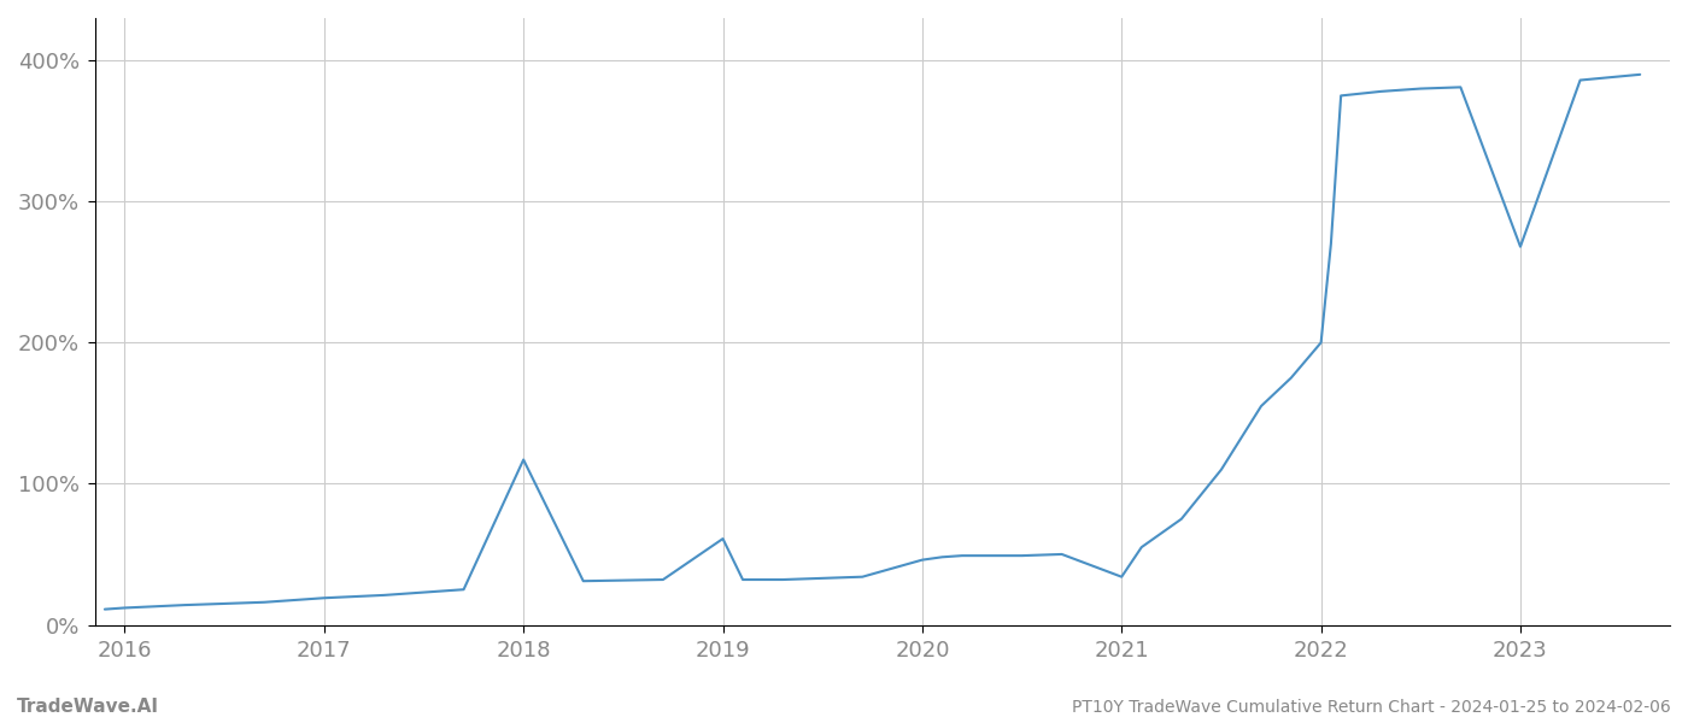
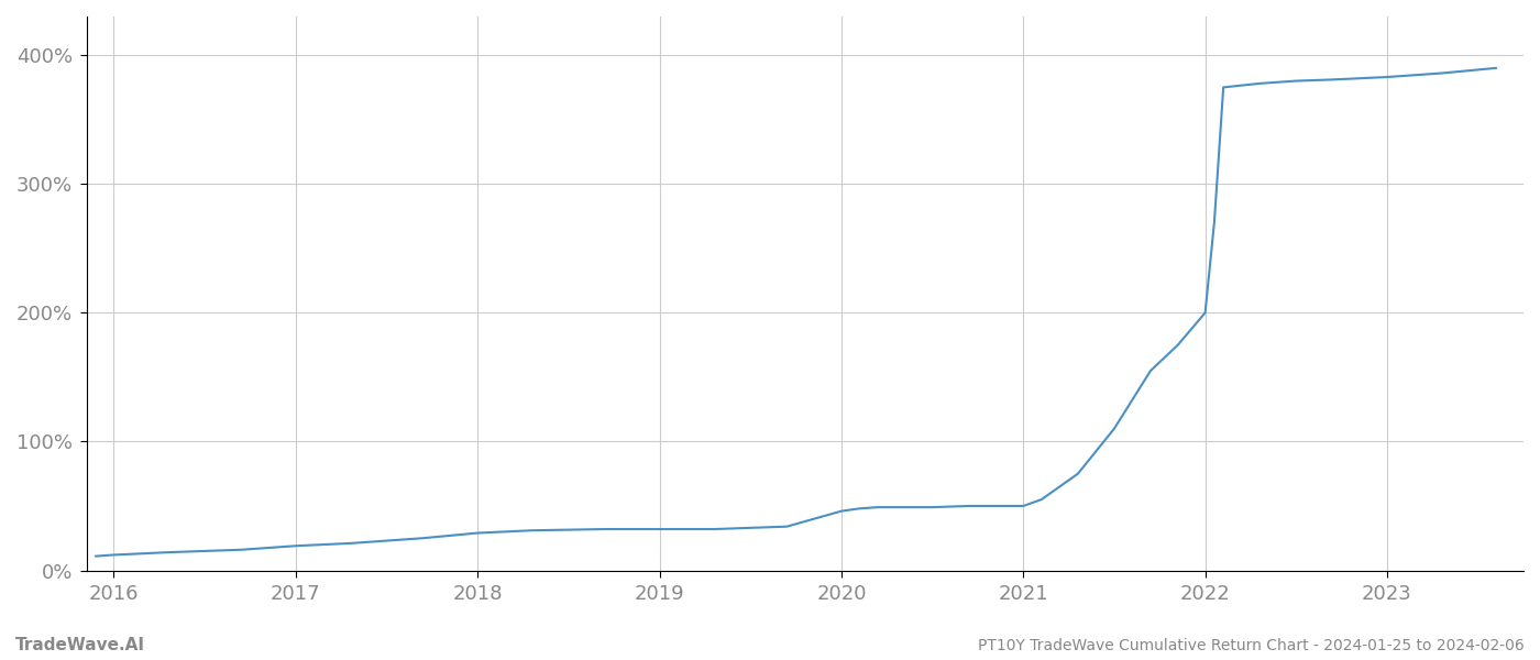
2018: 117% -> 29%
2019: 61% -> 32%
2021: 34% -> 50%
2023: 268% -> 383%
